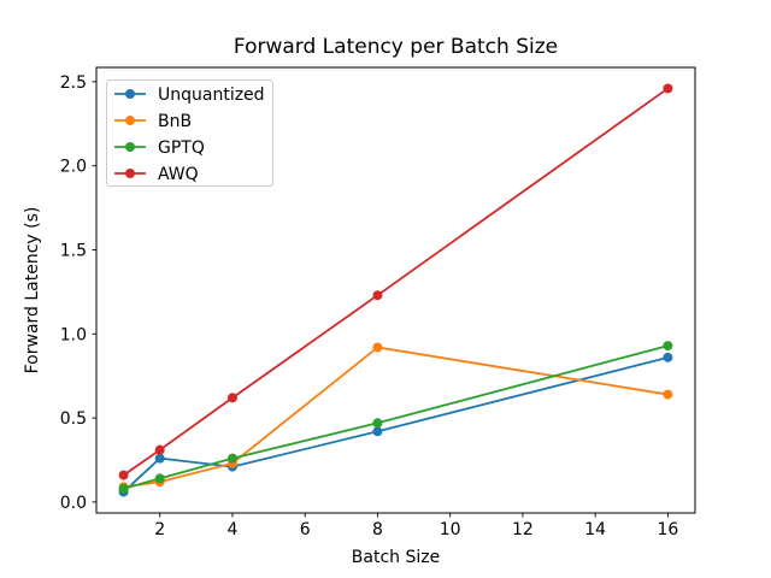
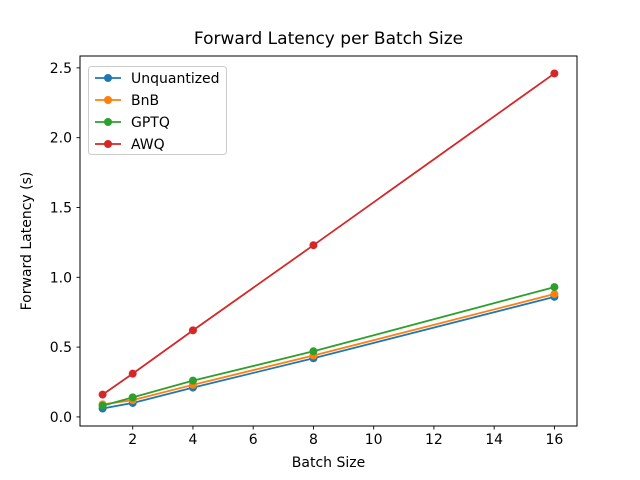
Unquantized/2: 0.26 -> 0.10
BnB/8: 0.92 -> 0.44
BnB/16: 0.64 -> 0.88
